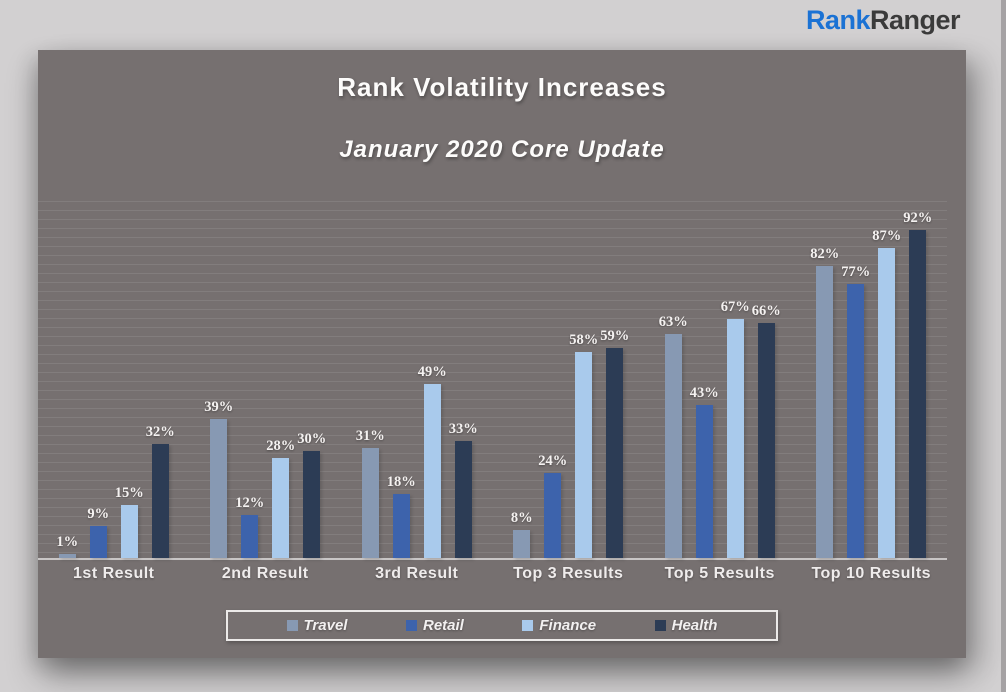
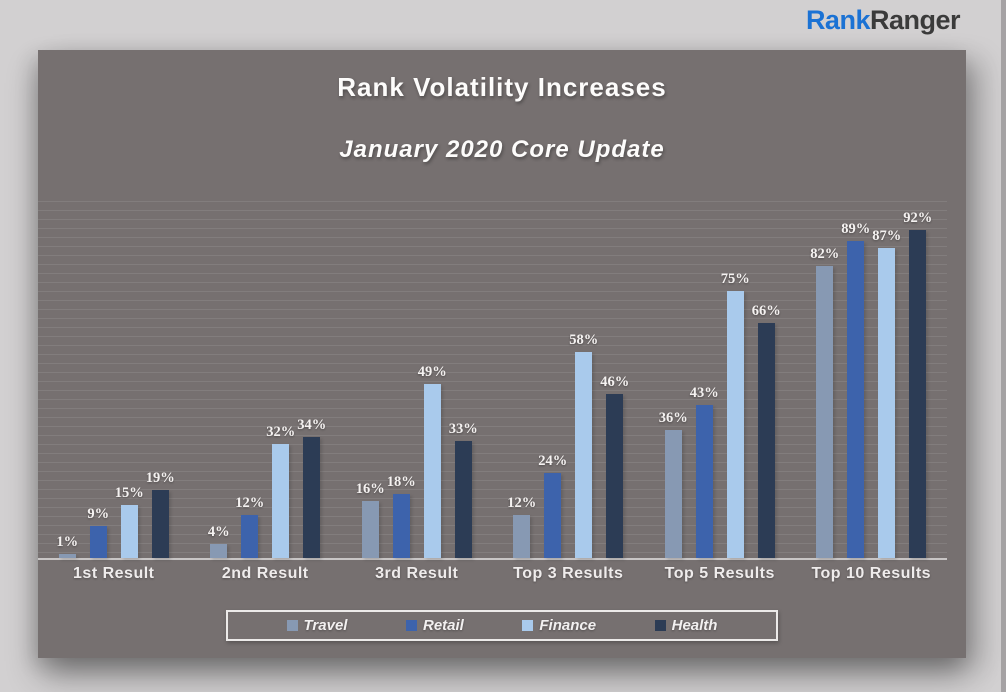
Health/1st Result: 32% -> 19%
Travel/2nd Result: 39% -> 4%
Finance/2nd Result: 28% -> 32%
Health/2nd Result: 30% -> 34%
Travel/3rd Result: 31% -> 16%
Travel/Top 3 Results: 8% -> 12%
Health/Top 3 Results: 59% -> 46%
Travel/Top 5 Results: 63% -> 36%
Finance/Top 5 Results: 67% -> 75%
Retail/Top 10 Results: 77% -> 89%
